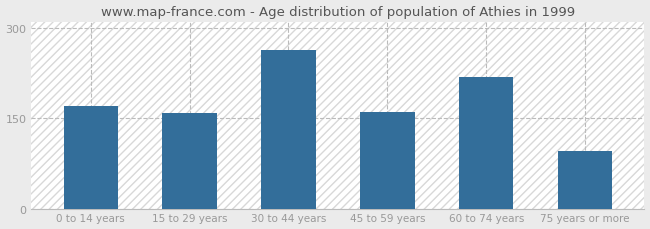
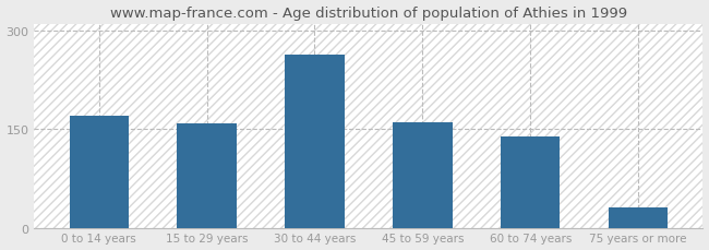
60 to 74 years: 218 -> 138
75 years or more: 96 -> 30
